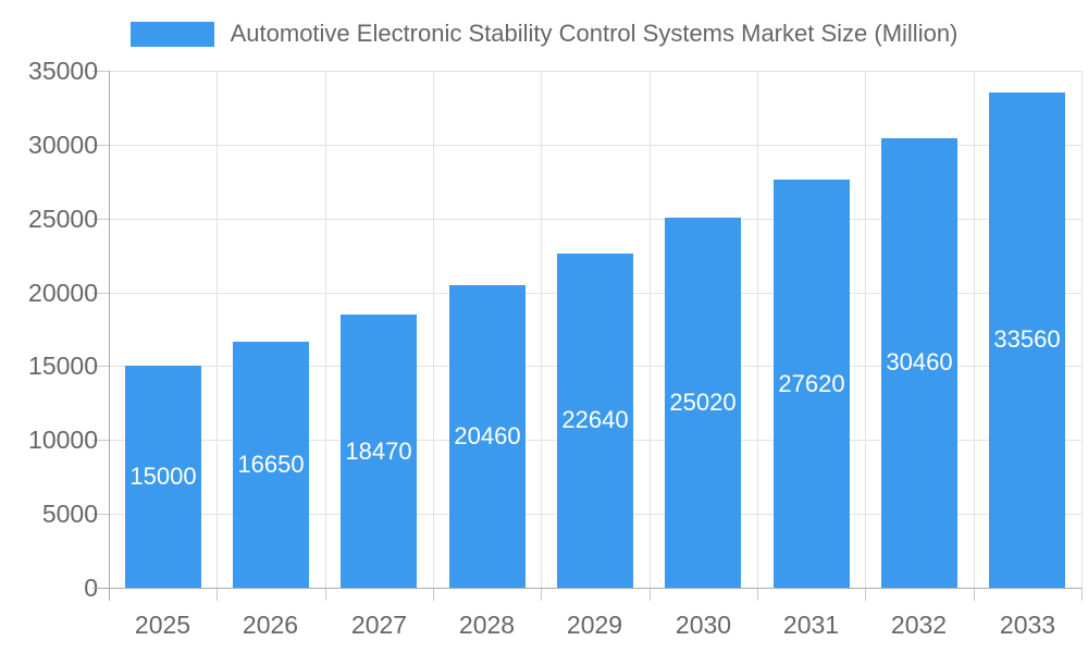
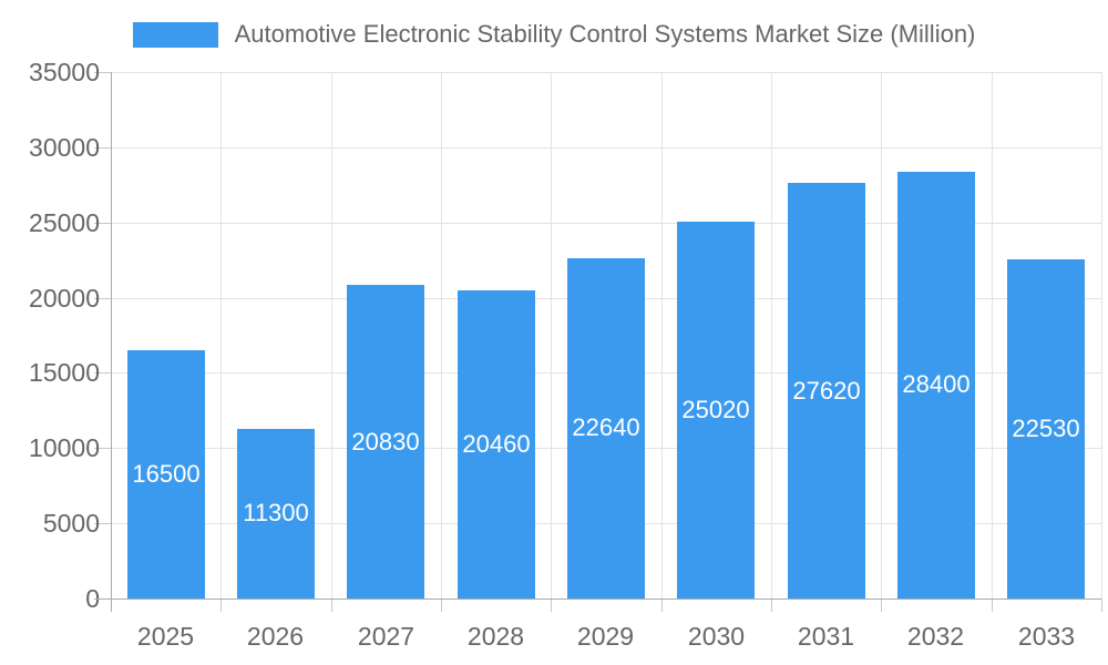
2025: 15000 -> 16500
2026: 16650 -> 11300
2027: 18470 -> 20830
2032: 30460 -> 28400
2033: 33560 -> 22530
